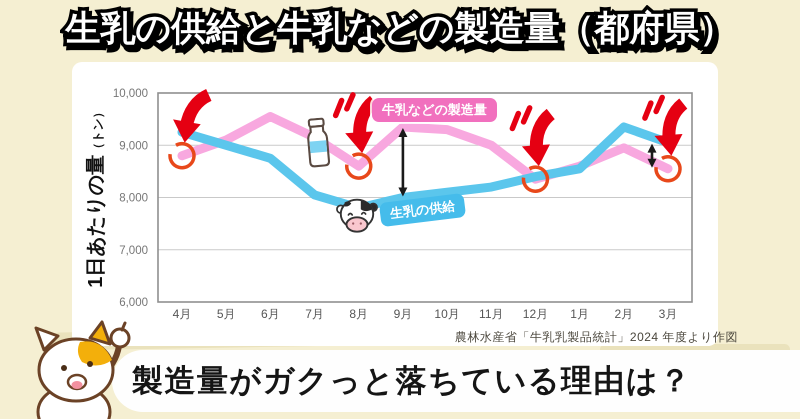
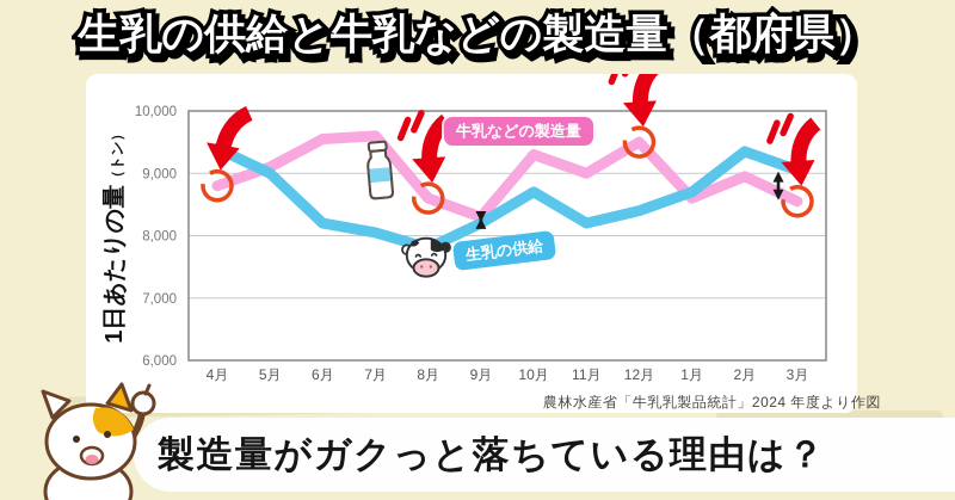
生乳の供給/4月: 9200 -> 9400
生乳の供給/6月: 8800 -> 8200
牛乳などの製造量/7月: 9200 -> 9600
牛乳などの製造量/9月: 9400 -> 8300
生乳の供給/9月: 8000 -> 8200
生乳の供給/10月: 8100 -> 8700
牛乳などの製造量/12月: 8400 -> 9500
生乳の供給/1月: 8600 -> 8700
